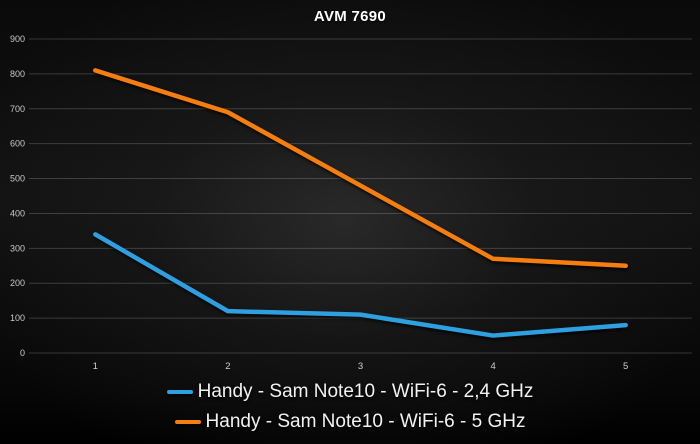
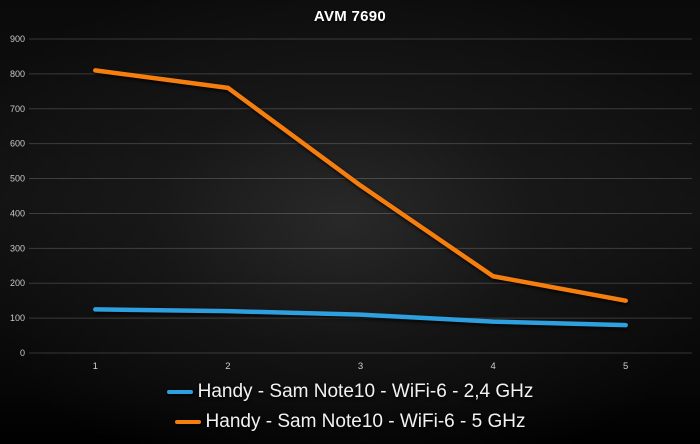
Handy - Sam Note10 - WiFi-6 - 2,4 GHz/1: 340 -> 120
Handy - Sam Note10 - WiFi-6 - 5 GHz/2: 690 -> 760
Handy - Sam Note10 - WiFi-6 - 2,4 GHz/4: 50 -> 90
Handy - Sam Note10 - WiFi-6 - 5 GHz/4: 270 -> 220
Handy - Sam Note10 - WiFi-6 - 5 GHz/5: 250 -> 150
